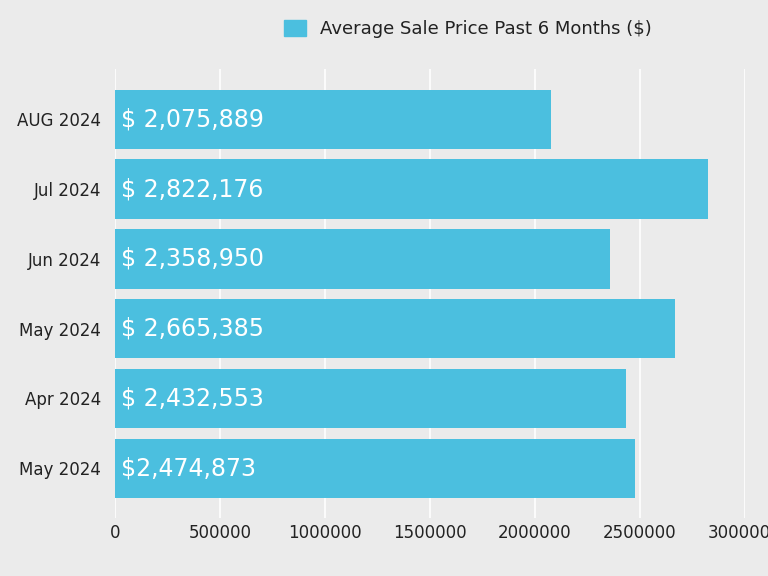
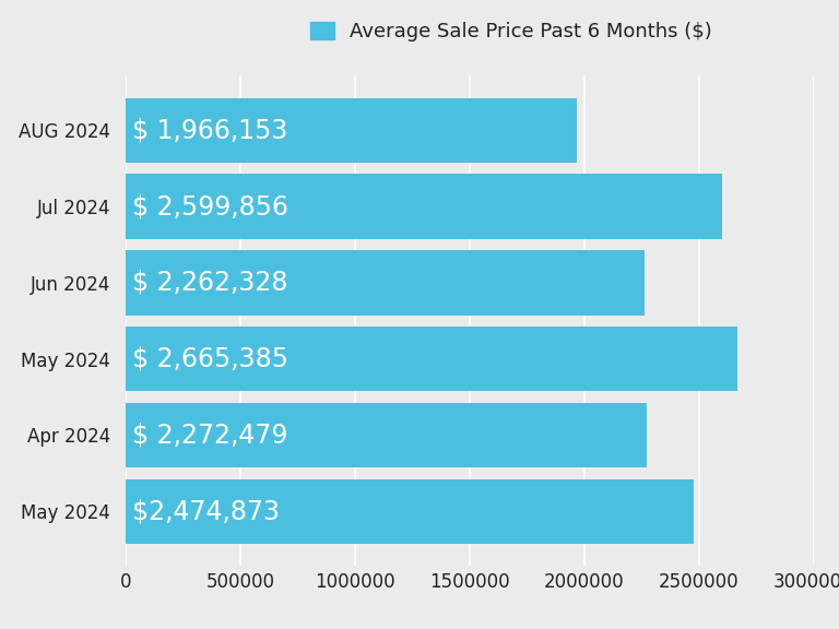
AUG 2024: 2,075,889 -> 1,966,153
Jul 2024: 2,822,176 -> 2,599,856
Jun 2024: 2,358,950 -> 2,262,328
Apr 2024: 2,432,553 -> 2,272,479
